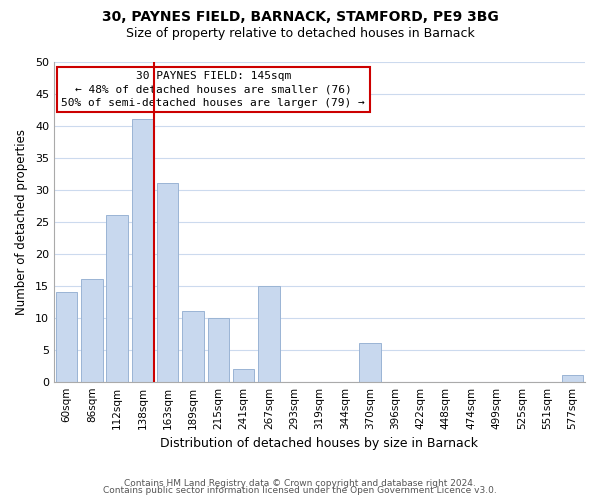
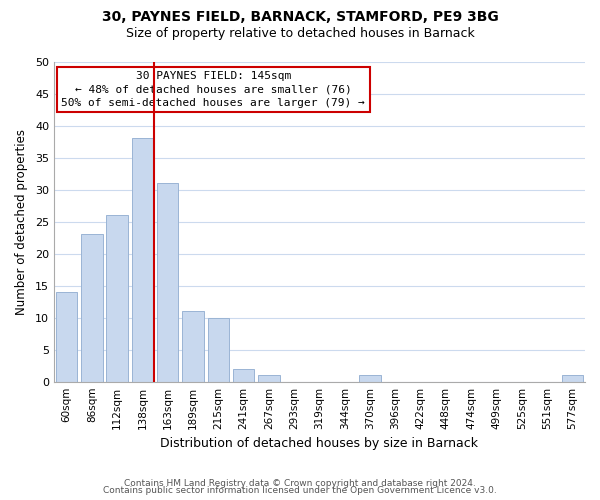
86sqm: 16 -> 23
138sqm: 41 -> 38
267sqm: 15 -> 1
370sqm: 6 -> 1
